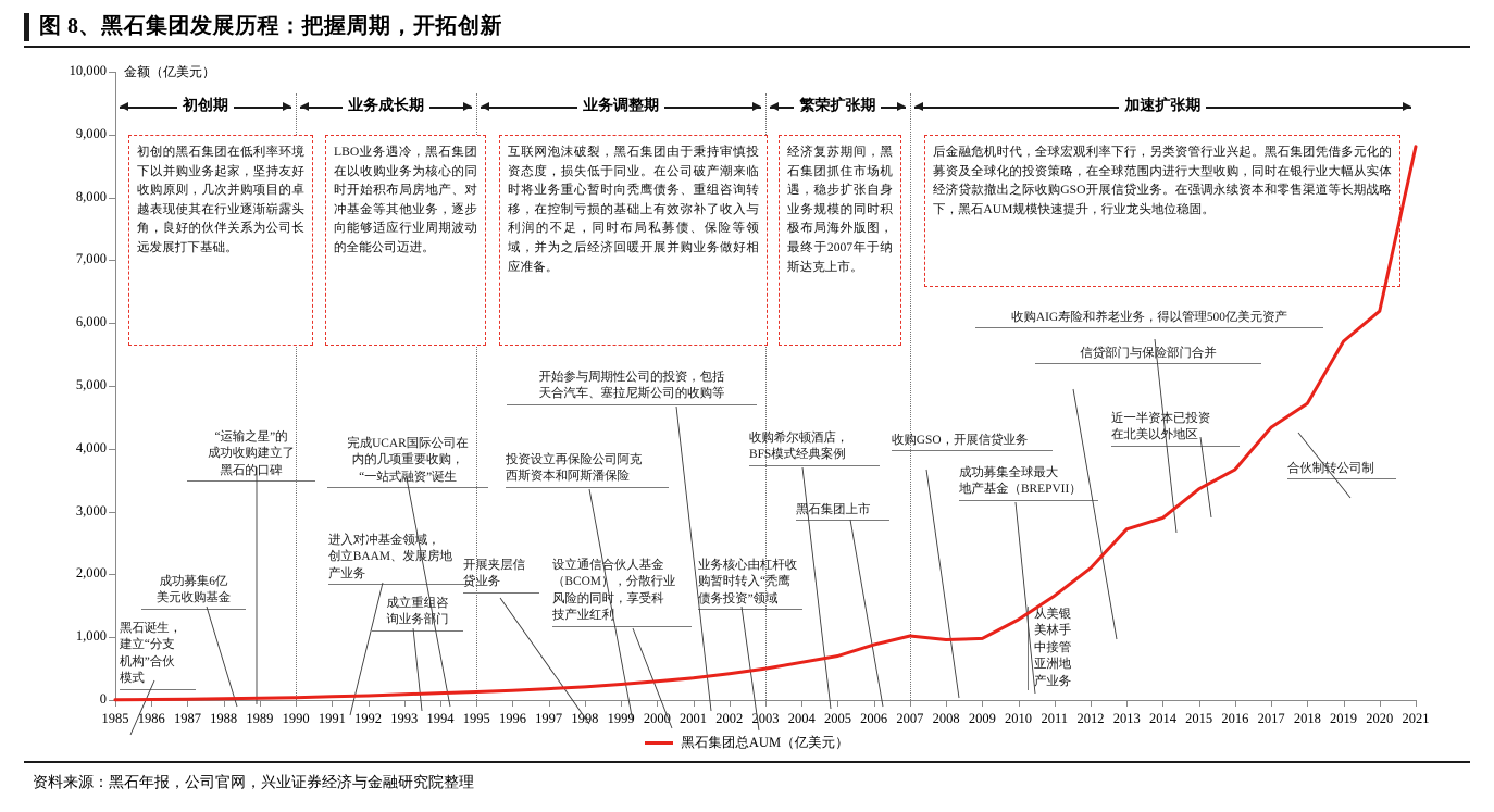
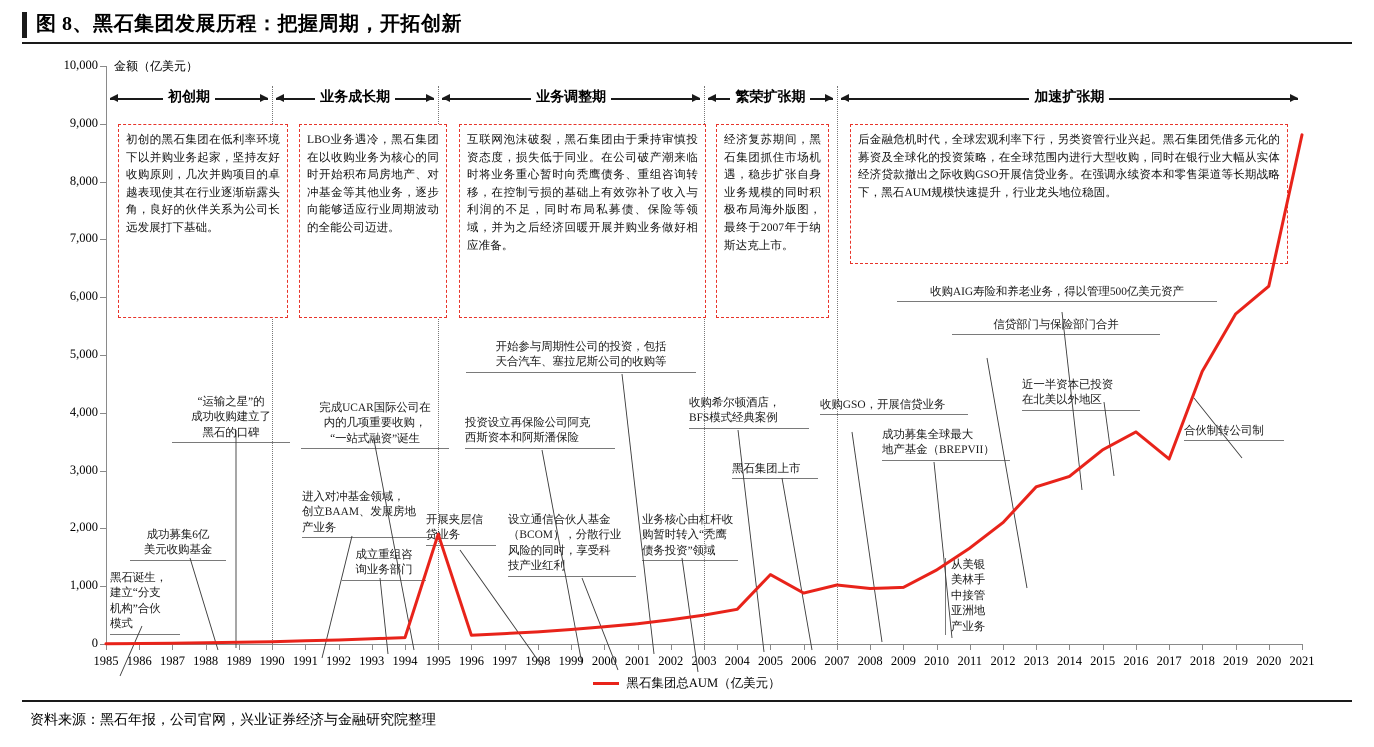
1995: 100 -> 1900
2005: 700 -> 1200
2017: 4300 -> 3200
